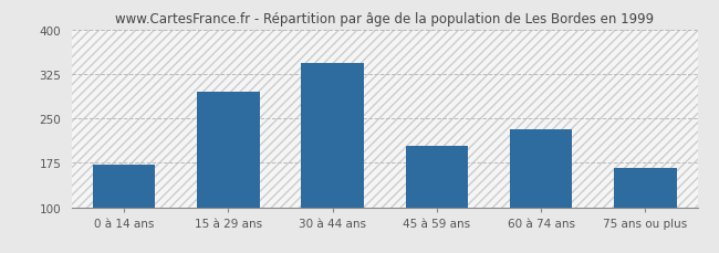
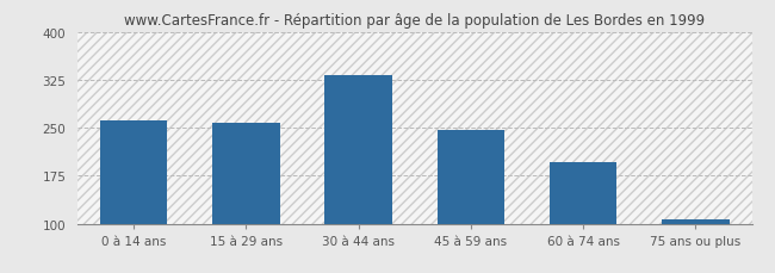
0 à 14 ans: 172 -> 262
15 à 29 ans: 294 -> 257
30 à 44 ans: 344 -> 332
45 à 59 ans: 204 -> 246
60 à 74 ans: 232 -> 196
75 ans ou plus: 166 -> 107
